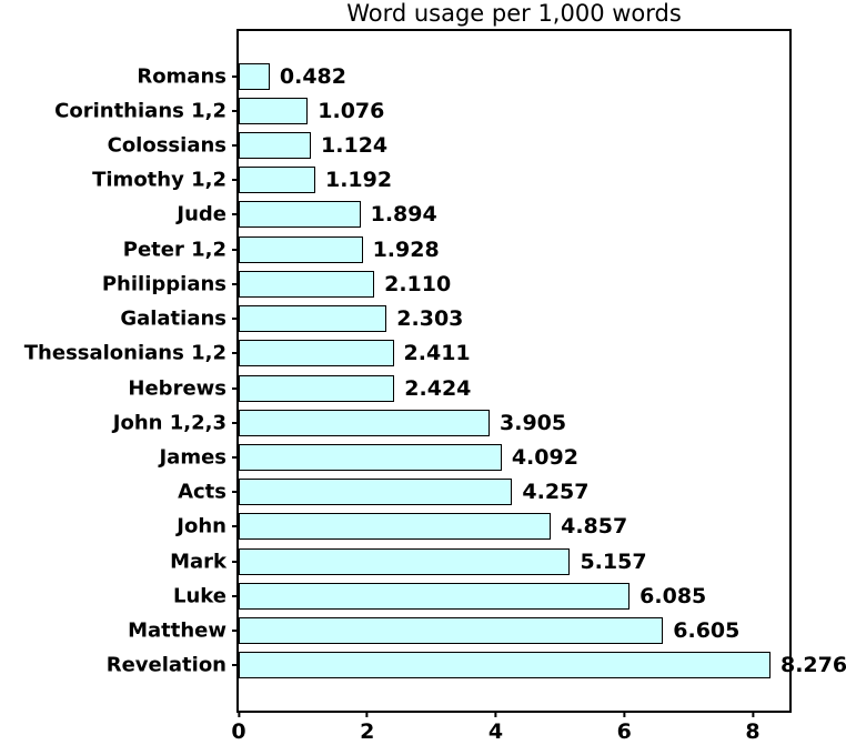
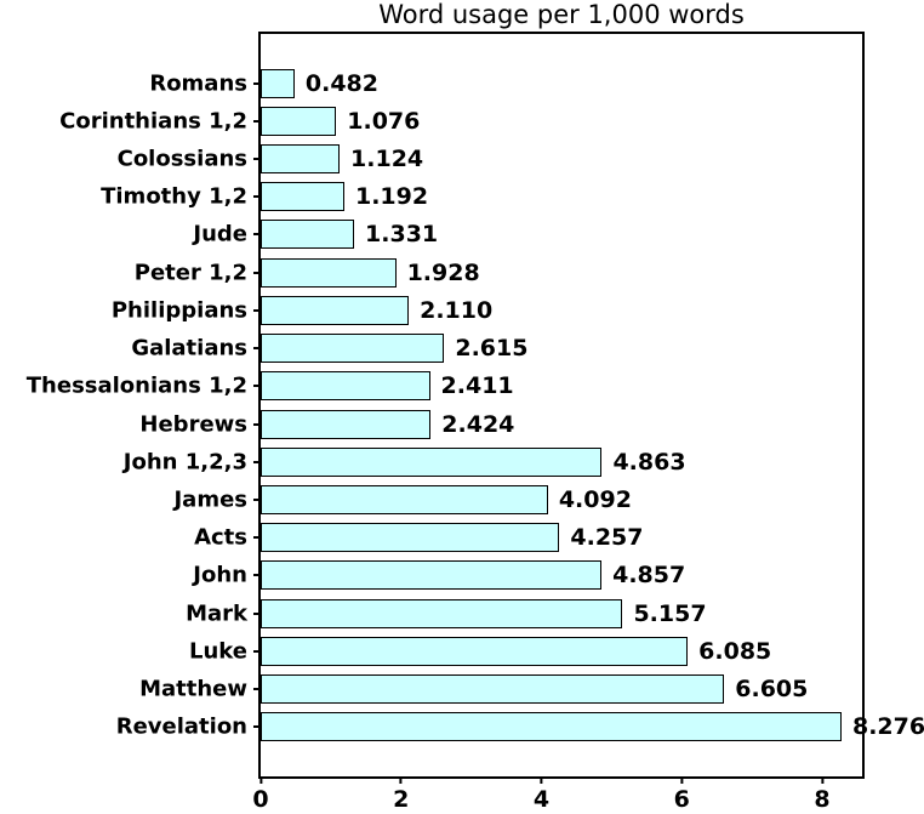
Jude: 1.894 -> 1.331
Galatians: 2.303 -> 2.615
John 1,2,3: 3.905 -> 4.863
